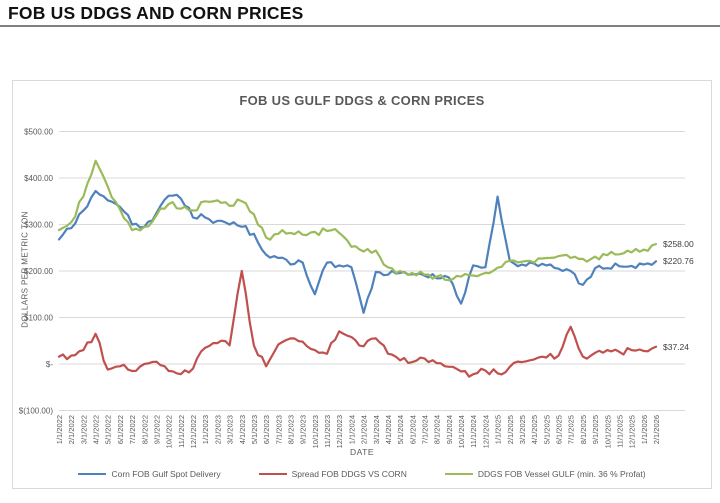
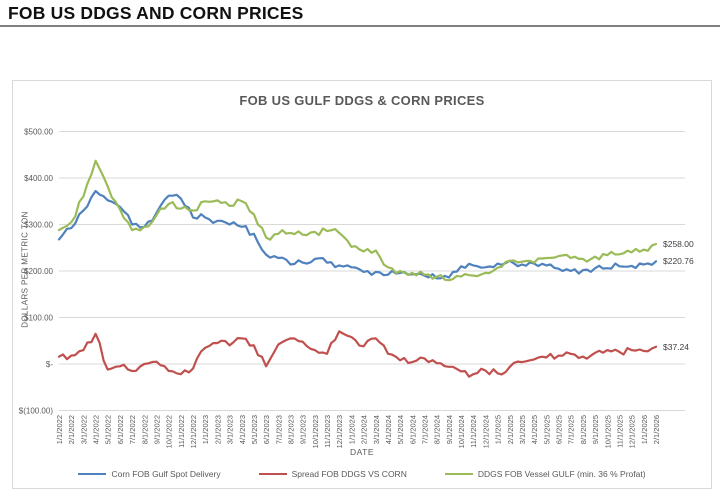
Spread FOB DDGS VS CORN/4/1/2023: $200 -> $60
Corn FOB Gulf Spot Delivery/10/1/2023: $150 -> $230
Corn FOB Gulf Spot Delivery/2/1/2024: $110 -> $200
Corn FOB Gulf Spot Delivery/10/1/2024: $130 -> $210
Corn FOB Gulf Spot Delivery/1/1/2025: $360 -> $220
Spread FOB DDGS VS CORN/7/1/2025: $80 -> $20
Corn FOB Gulf Spot Delivery/8/1/2025: $170 -> $200
